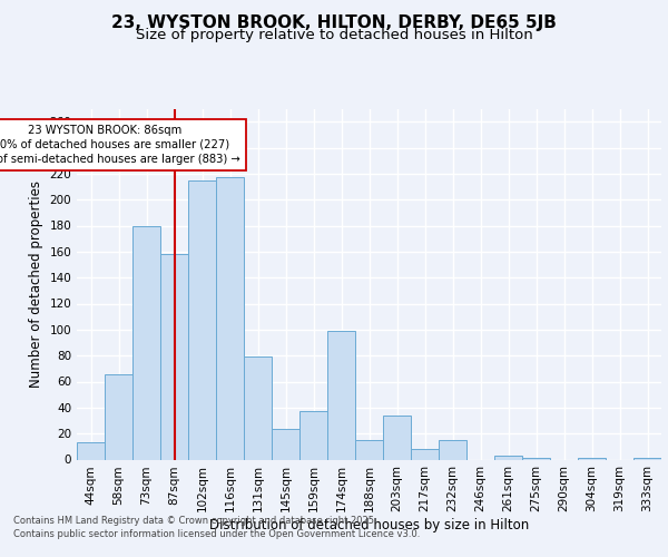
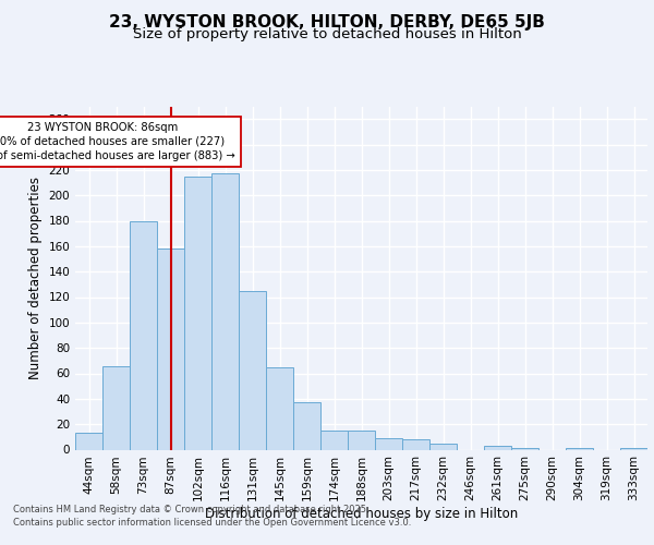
131sqm: 79 -> 125
145sqm: 24 -> 65
174sqm: 99 -> 15
203sqm: 34 -> 9
232sqm: 15 -> 5
